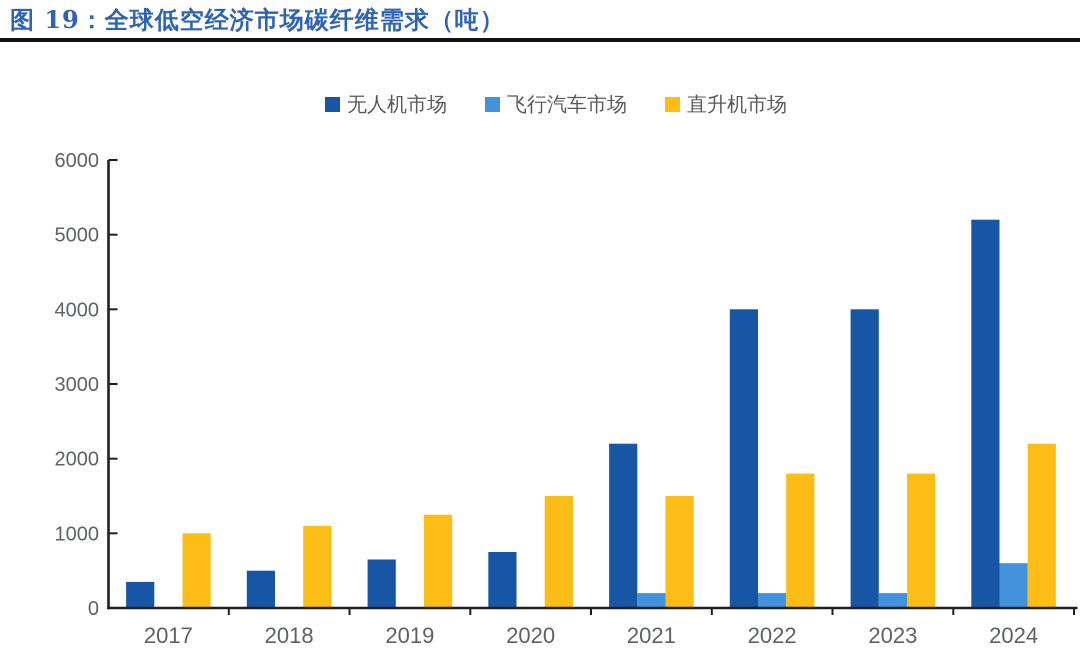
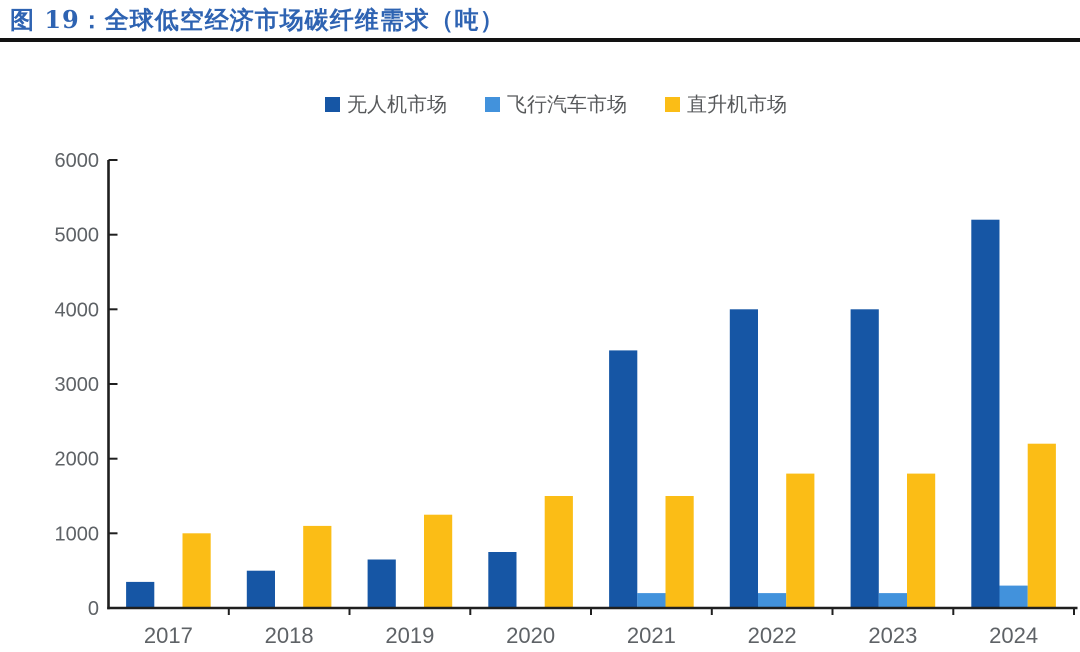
无人机市场/2021: 2200 -> 3400
飞行汽车市场/2024: 600 -> 300
